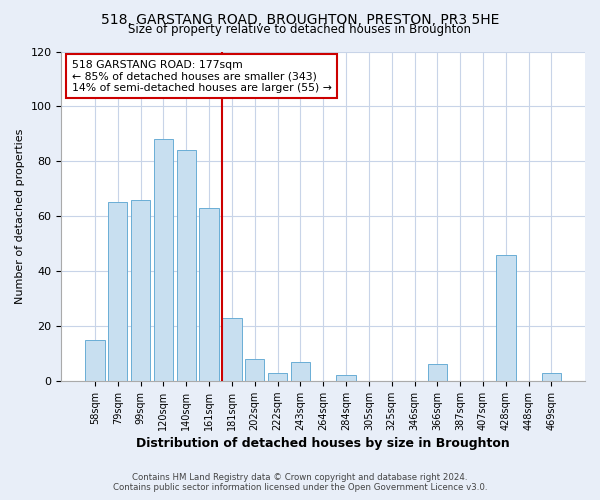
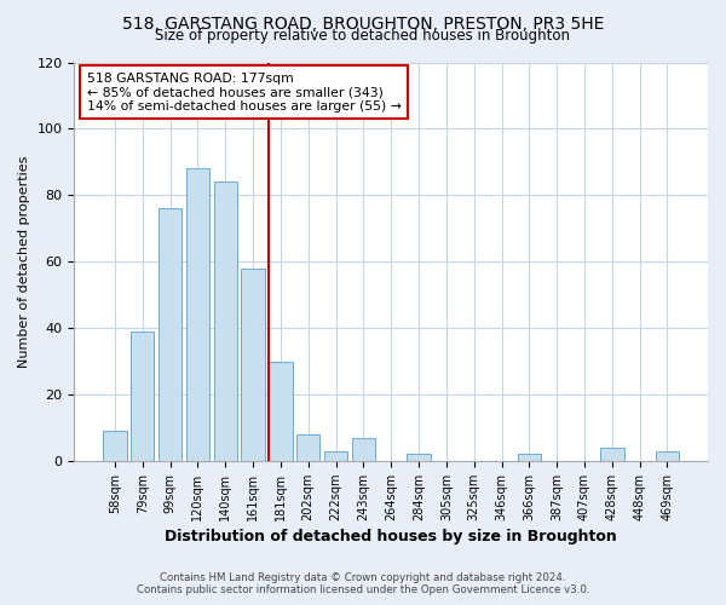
58sqm: 15 -> 9
79sqm: 65 -> 39
99sqm: 66 -> 76
161sqm: 63 -> 58
181sqm: 23 -> 30
366sqm: 6 -> 2
428sqm: 46 -> 4
